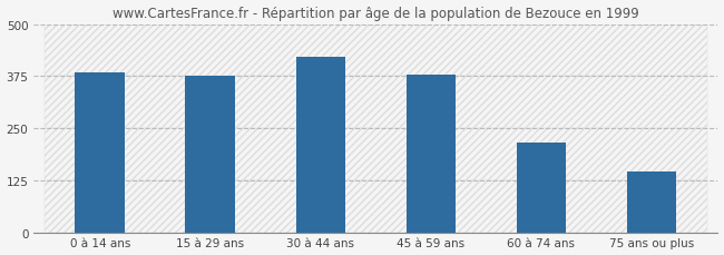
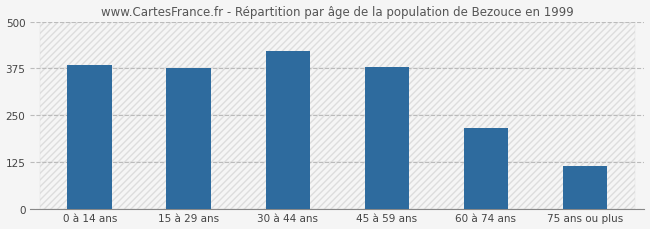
75 ans ou plus: 145 -> 115
